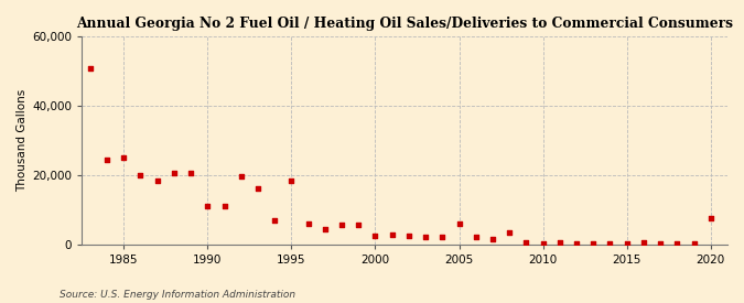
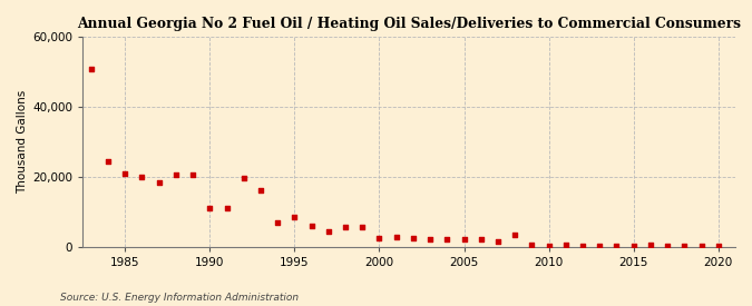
1985: 25,000 -> 21,000
1995: 18,500 -> 8,500
2005: 6,000 -> 2,200
2020: 7,500 -> 100
